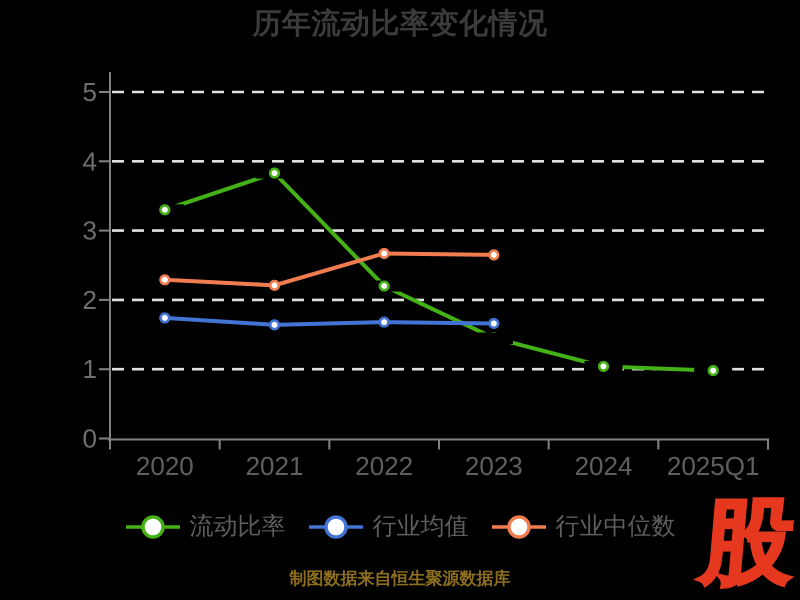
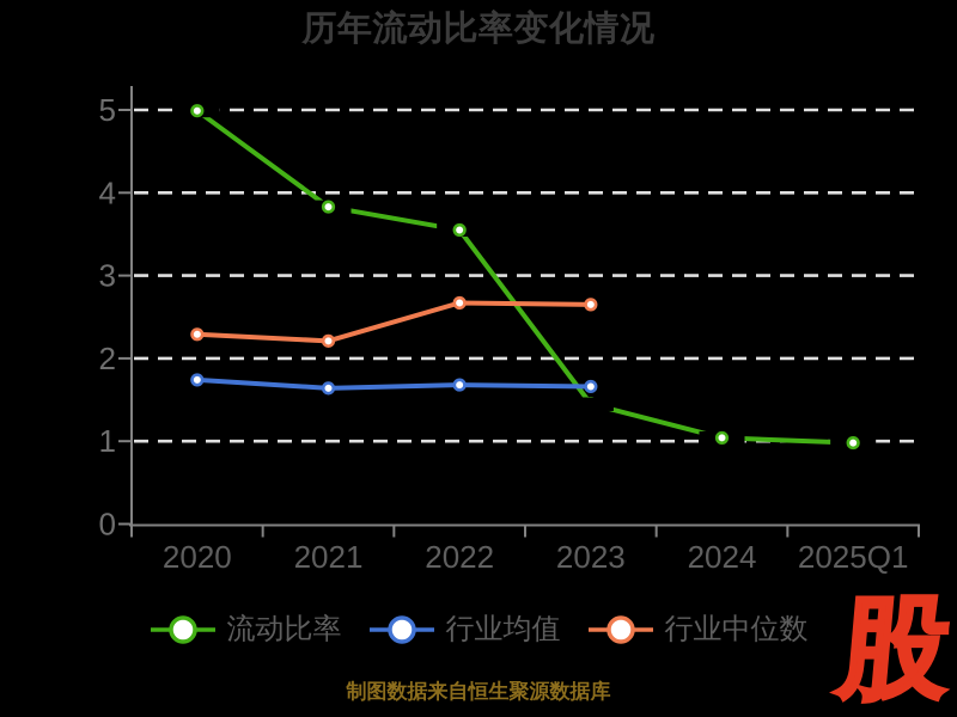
流动比率/2020: 3.3 -> 5.0
流动比率/2022: 2.2 -> 3.5
